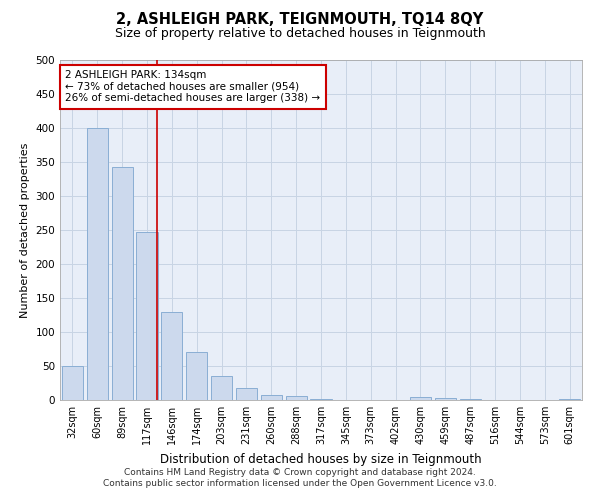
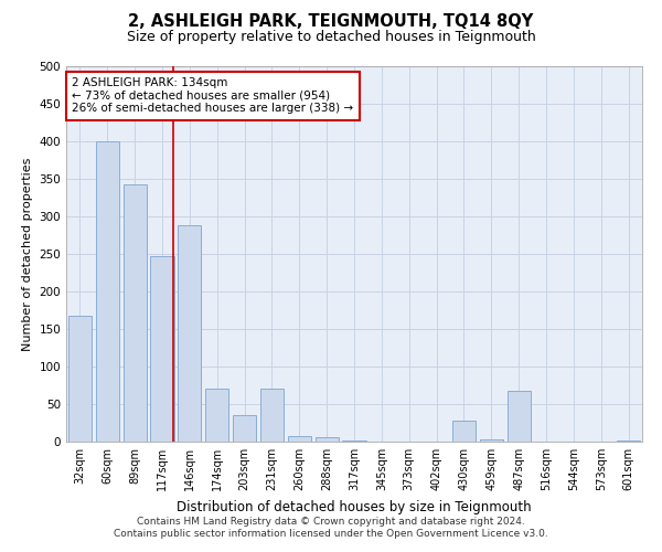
32sqm: 50 -> 168
146sqm: 130 -> 288
231sqm: 17 -> 70
430sqm: 4 -> 28
487sqm: 1 -> 68
